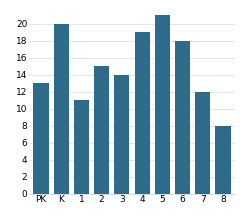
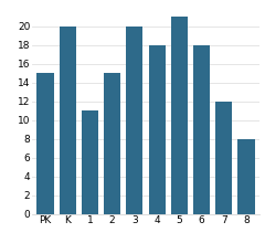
PK: 13 -> 15
3: 14 -> 20
4: 19 -> 18
